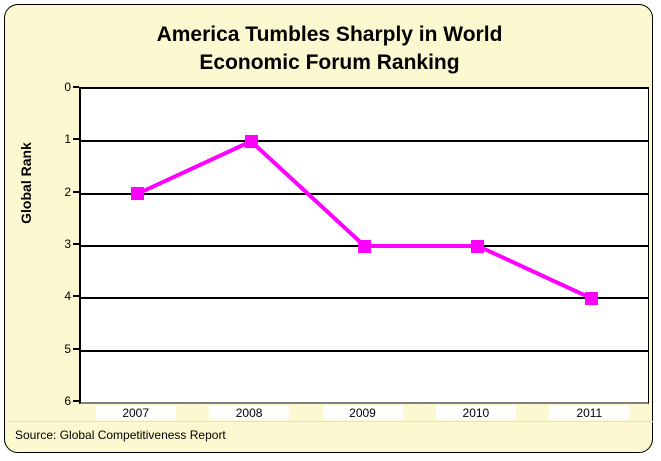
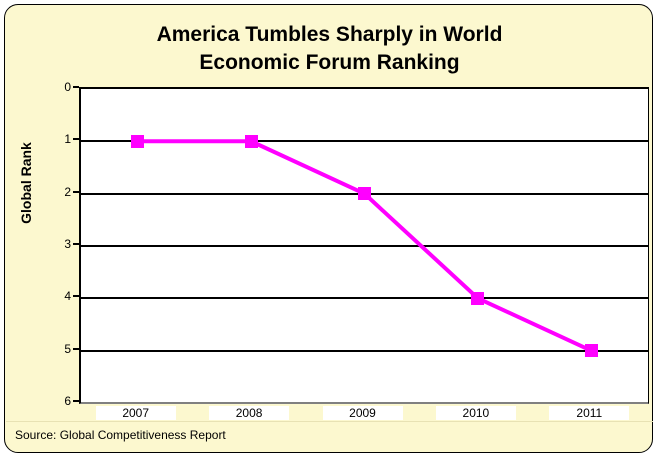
2007: 2 -> 1
2009: 3 -> 2
2010: 3 -> 4
2011: 4 -> 5
